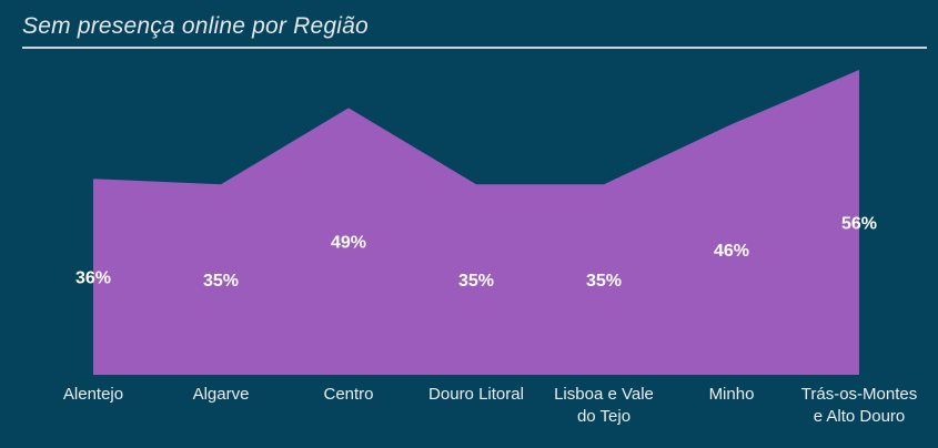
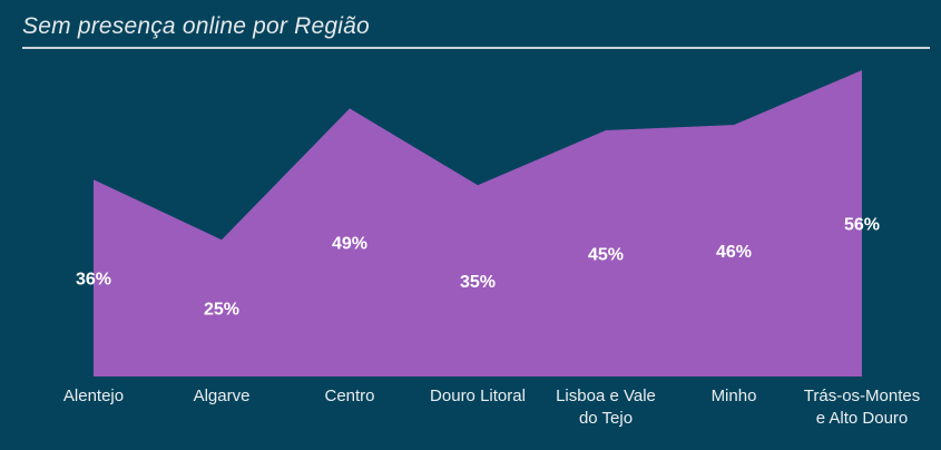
Algarve: 35% -> 25%
Lisboa e Vale do Tejo: 35% -> 45%
